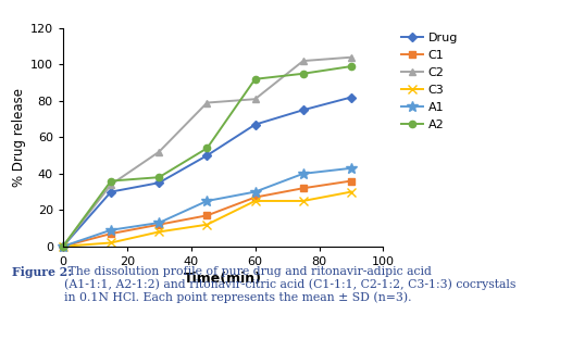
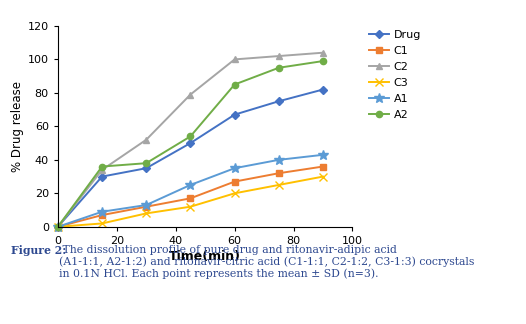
C2/60: 81 -> 100
C3/60: 25 -> 20
A1/60: 30 -> 35
A2/60: 92 -> 85
